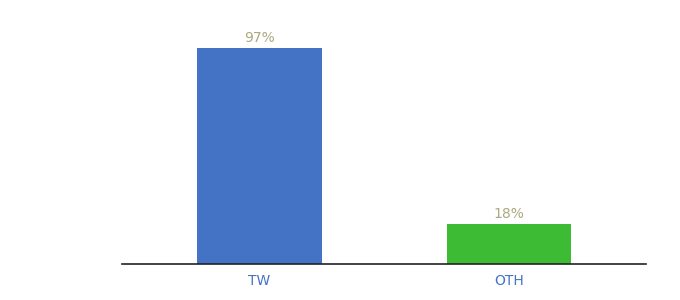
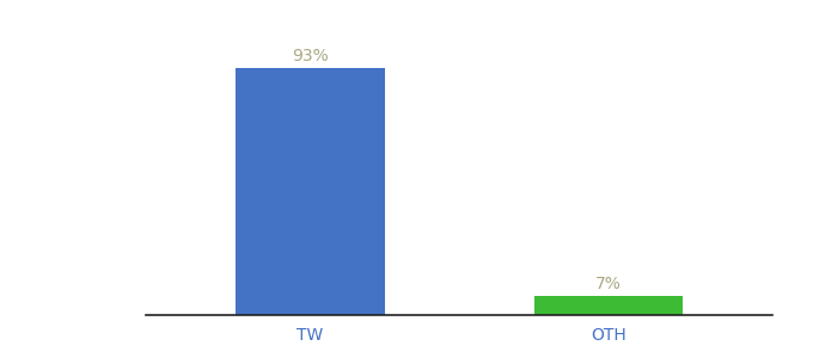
TW: 97% -> 93%
OTH: 18% -> 7%
